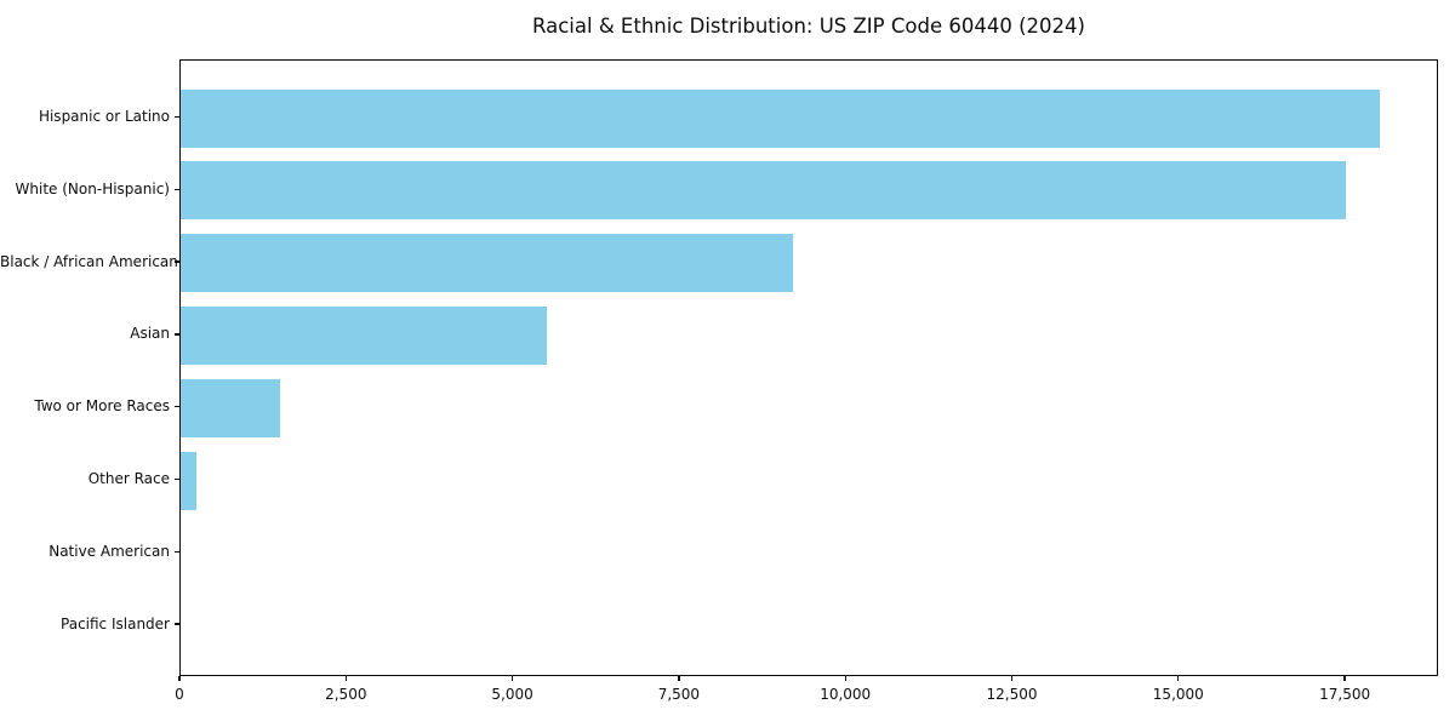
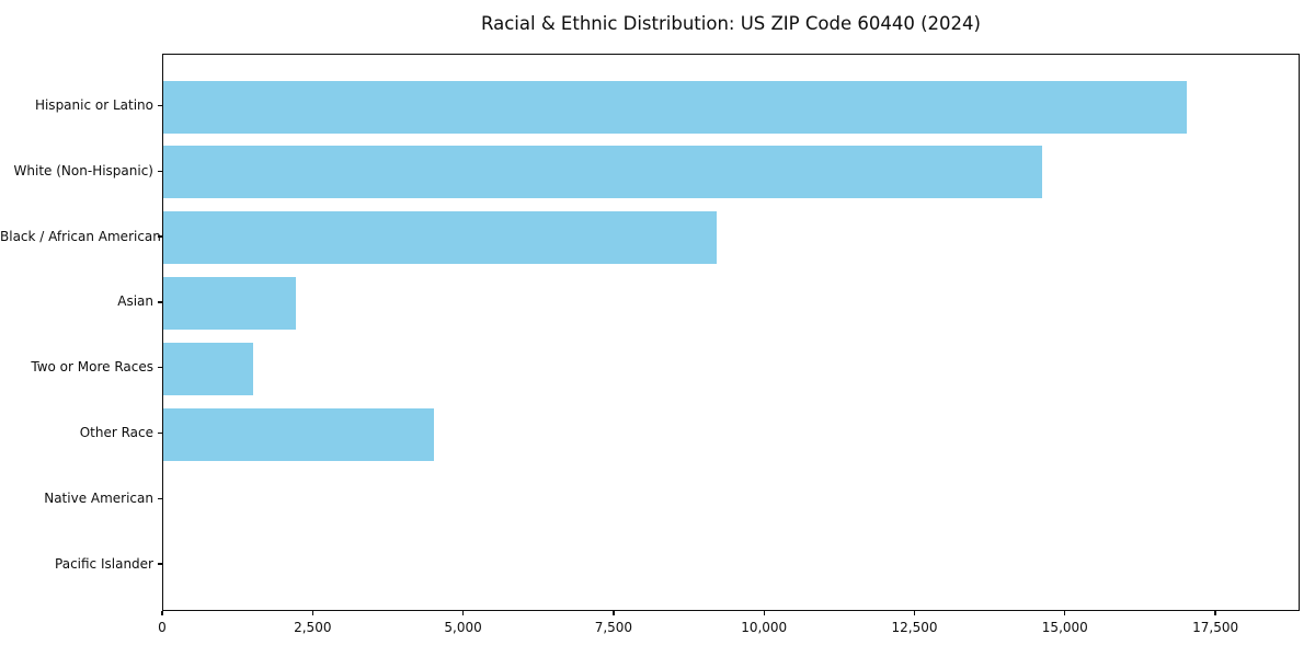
Hispanic or Latino: 18000 -> 17000
White (Non-Hispanic): 17500 -> 14600
Asian: 5500 -> 2200
Other Race: 200 -> 4500
